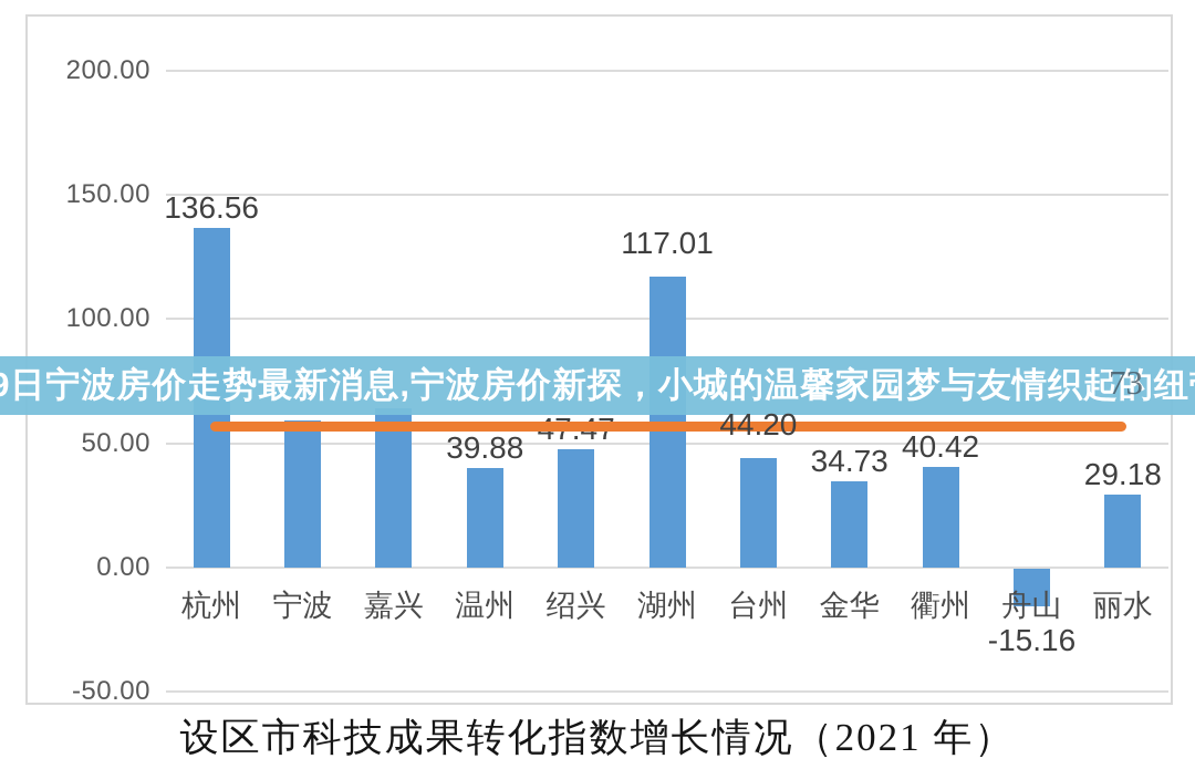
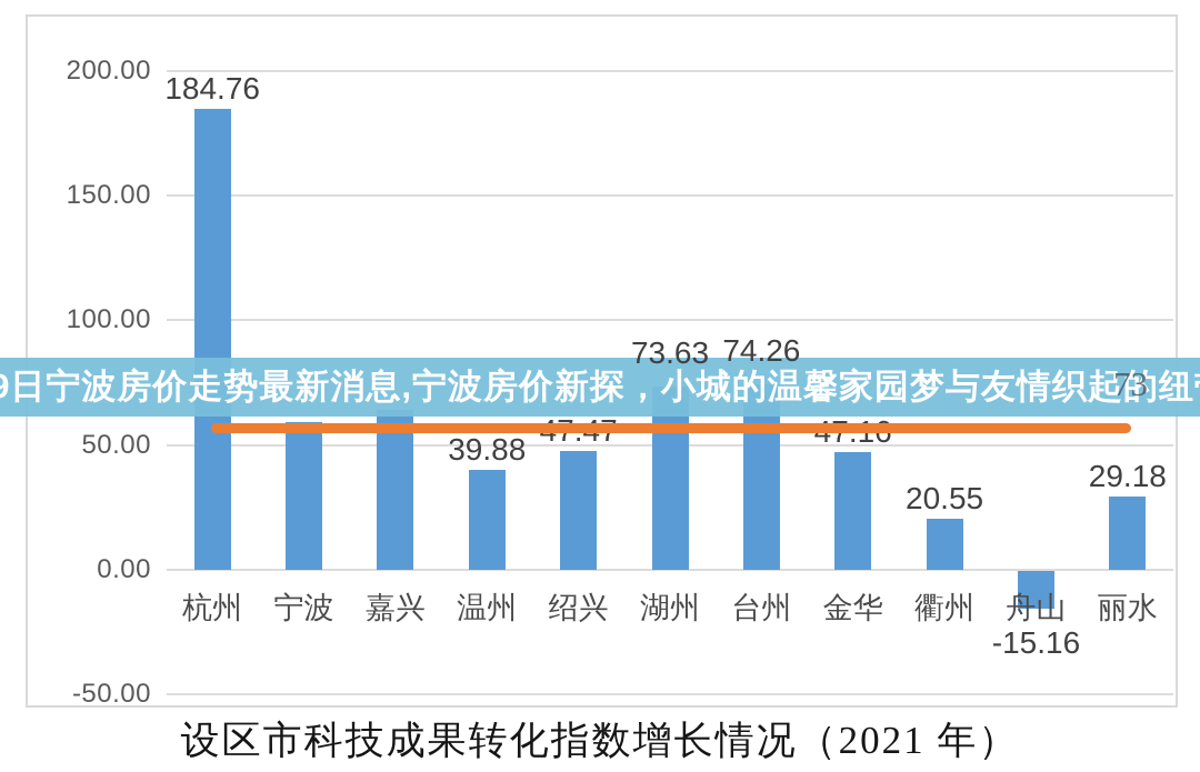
杭州: 136.56 -> 184.76
湖州: 117.01 -> 73.63
台州: 44.20 -> 74.26
金华: 34.73 -> 47.16
衢州: 40.42 -> 20.55
